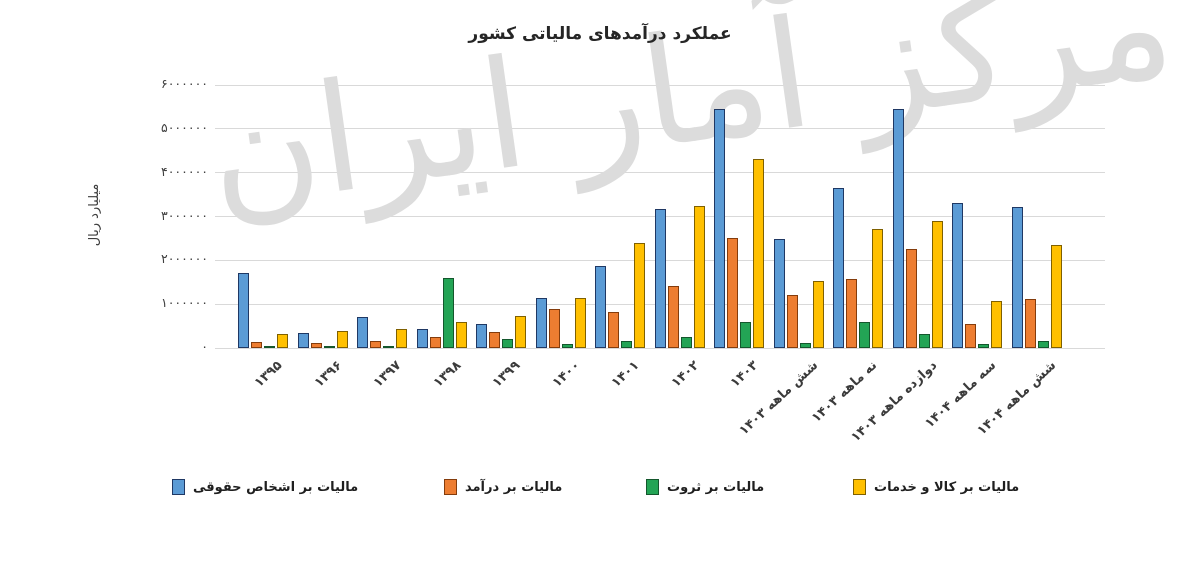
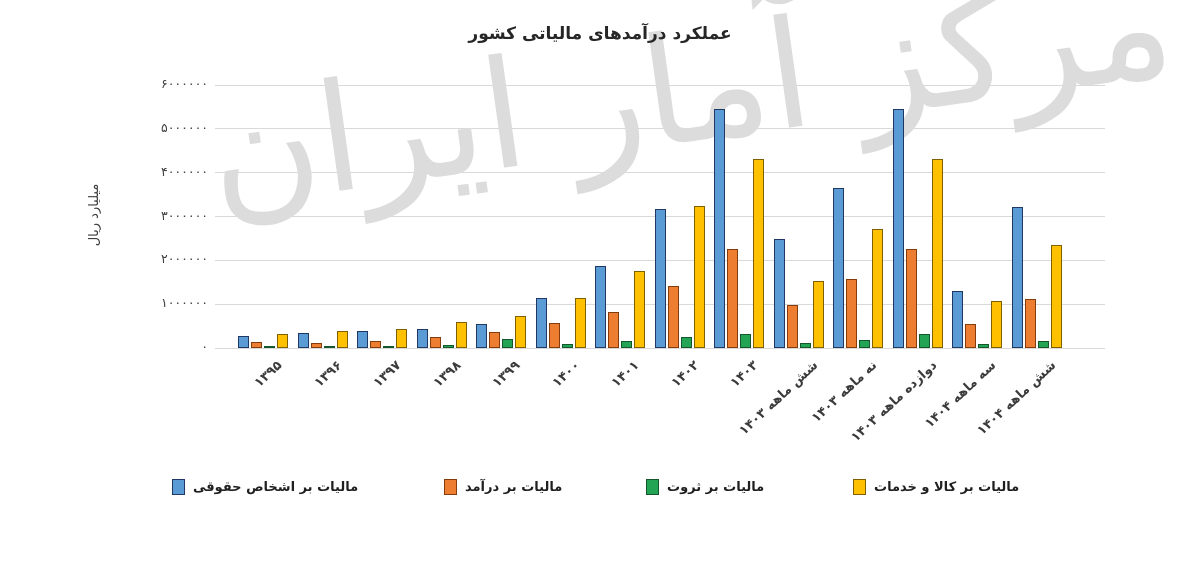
مالیات بر اشخاص حقوقی/۱۳۹۵: 1700000 -> 300000
مالیات بر اشخاص حقوقی/۱۳۹۷: 700000 -> 400000
مالیات بر ثروت/۱۳۹۸: 1600000 -> 100000
مالیات بر درآمد/۱۴۰۰: 900000 -> 600000
مالیات بر کالا و خدمات/۱۴۰۱: 2400000 -> 1800000
مالیات بر درآمد/۱۴۰۳: 2500000 -> 2200000
مالیات بر ثروت/۱۴۰۳: 600000 -> 300000
مالیات بر درآمد/شش ماهه ۱۴۰۳: 1200000 -> 1000000
مالیات بر ثروت/نه ماهه ۱۴۰۳: 600000 -> 200000
مالیات بر کالا و خدمات/دوازده ماهه ۱۴۰۳: 2900000 -> 4300000
مالیات بر اشخاص حقوقی/سه ماهه ۱۴۰۴: 3300000 -> 1300000
